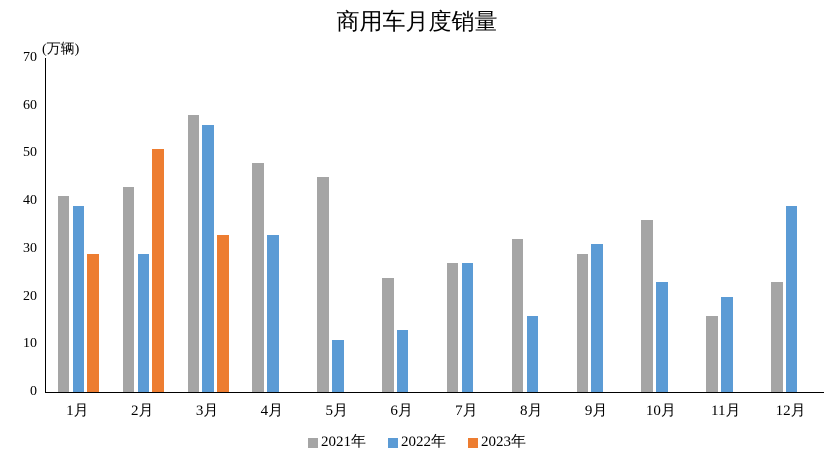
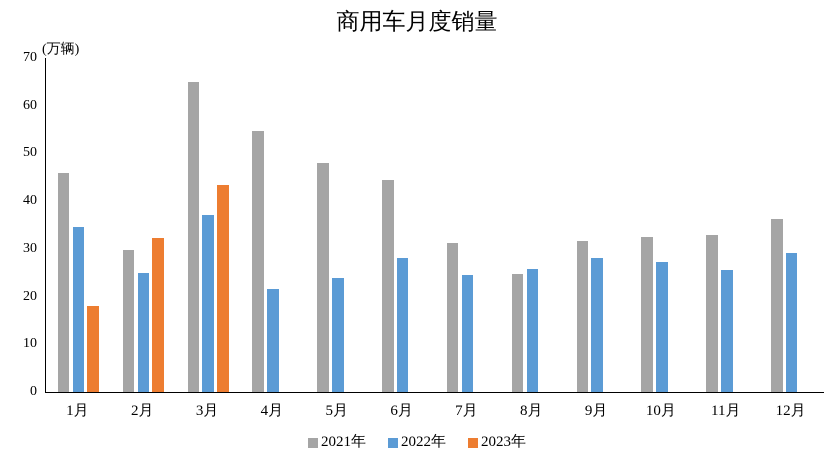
2021年/1月: 41 -> 46
2022年/1月: 39 -> 34
2023年/1月: 29 -> 18
2021年/2月: 43 -> 30
2022年/2月: 29 -> 25
2023年/2月: 51 -> 32
2021年/3月: 58 -> 65
2022年/3月: 56 -> 37
2023年/3月: 33 -> 43
2021年/4月: 48 -> 55
2022年/4月: 33 -> 22
2021年/5月: 45 -> 48
2022年/5月: 11 -> 24
2021年/6月: 24 -> 44
2022年/6月: 13 -> 28
2021年/7月: 27 -> 31
2022年/7月: 27 -> 24
2021年/8月: 32 -> 25
2022年/8月: 16 -> 26
2021年/9月: 29 -> 32
2022年/9月: 31 -> 28
2021年/10月: 36 -> 32
2022年/10月: 23 -> 27
2021年/11月: 16 -> 33
2022年/11月: 20 -> 26
2021年/12月: 23 -> 36
2022年/12月: 39 -> 29
